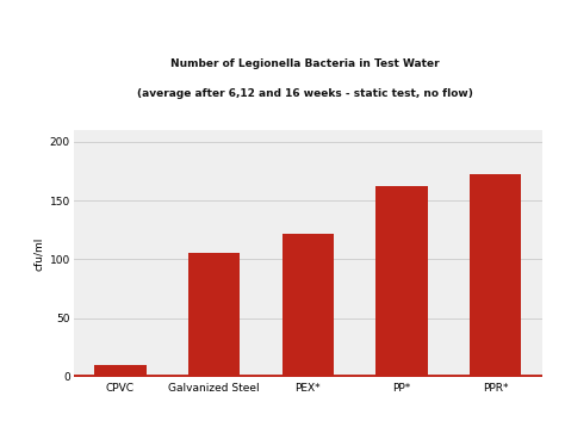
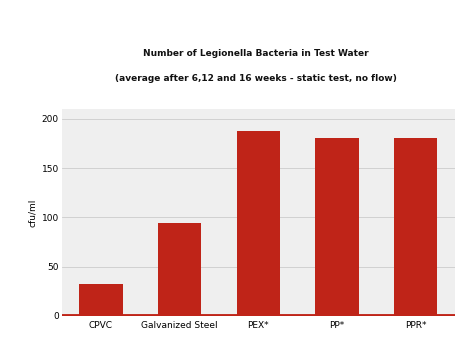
CPVC: 10 -> 32
Galvanized Steel: 105 -> 94
PEX*: 122 -> 188
PP*: 162 -> 180
PPR*: 172 -> 180
